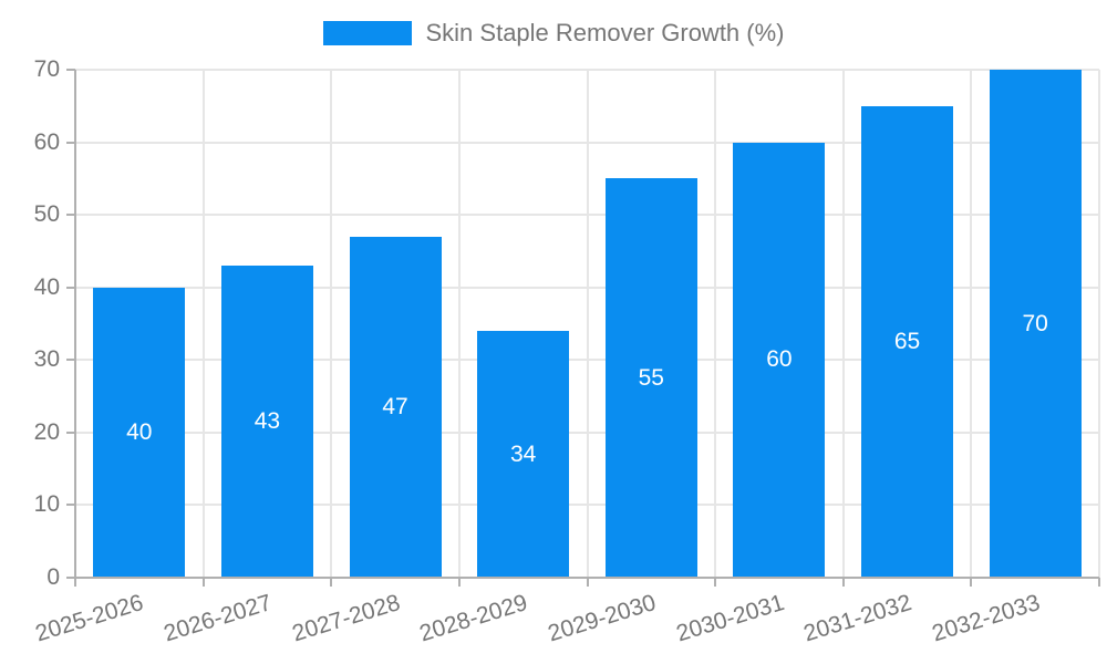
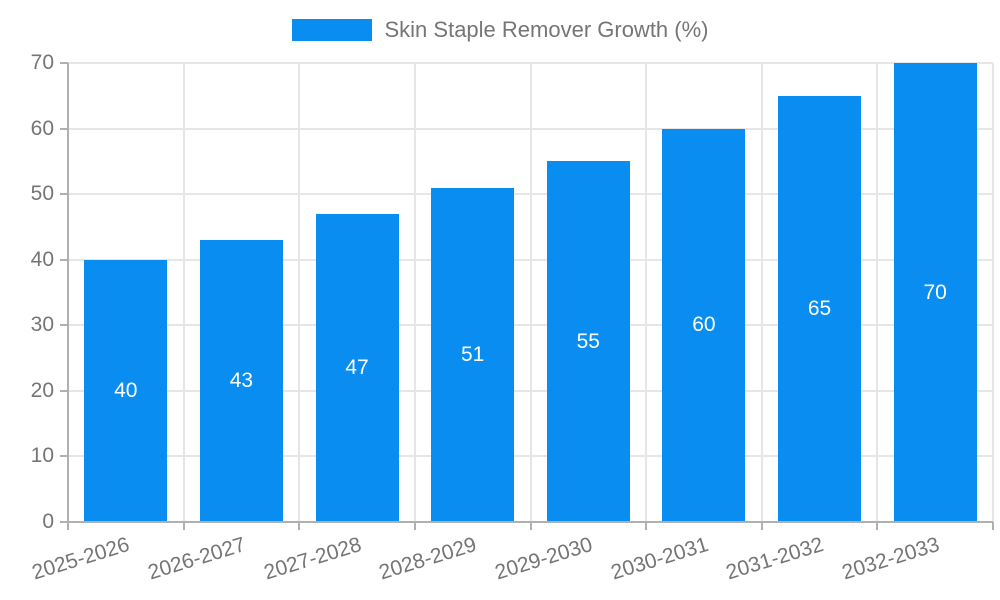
2028-2029: 34 -> 51
